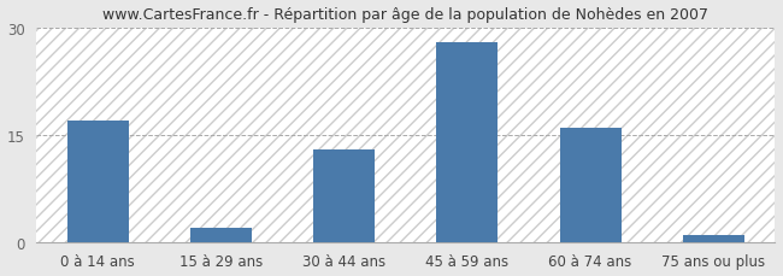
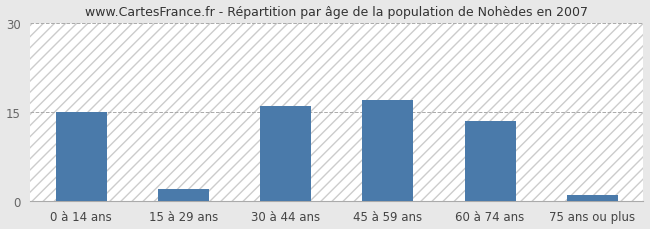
0 à 14 ans: 17.0 -> 15.0
30 à 44 ans: 13.0 -> 16.0
45 à 59 ans: 28.0 -> 17.0
60 à 74 ans: 16.0 -> 13.5
